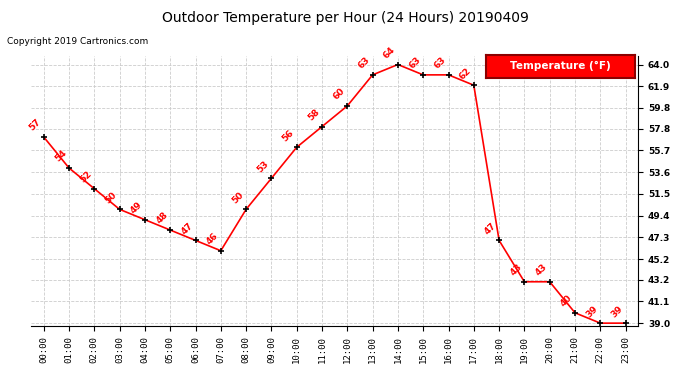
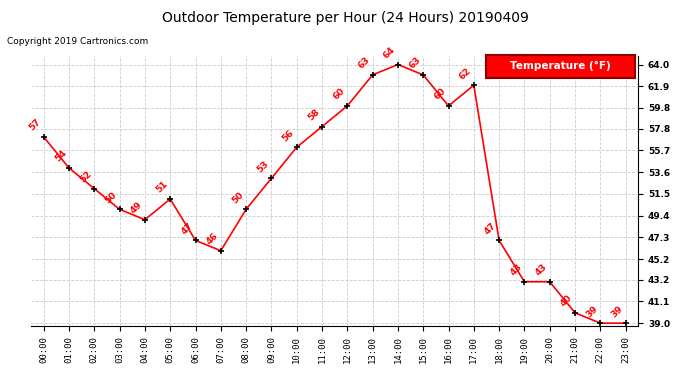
05:00: 48 -> 51
16:00: 63 -> 60
